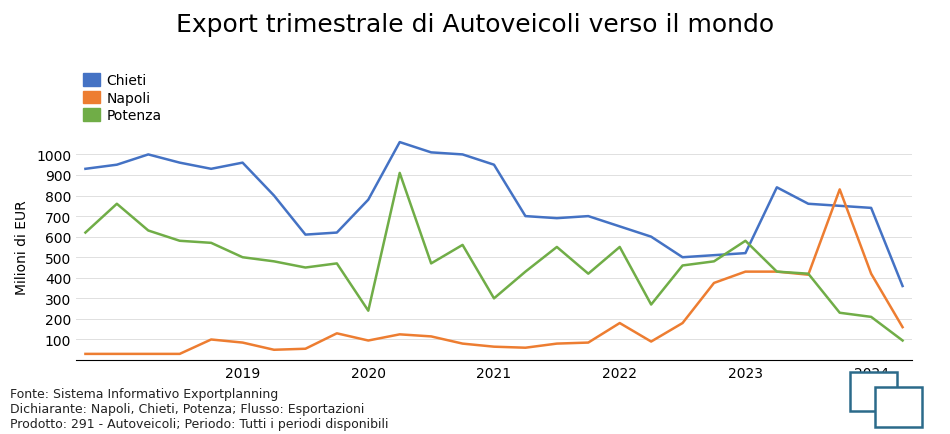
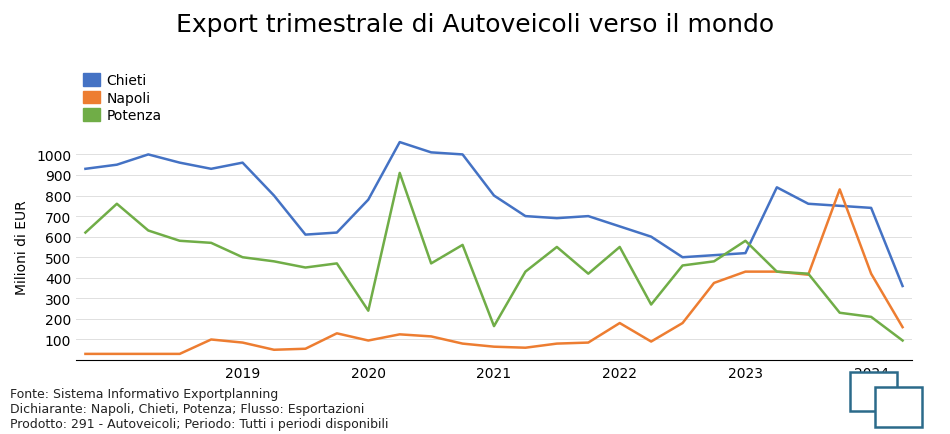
Chieti/2021: 950 -> 800
Potenza/2021: 300 -> 165
